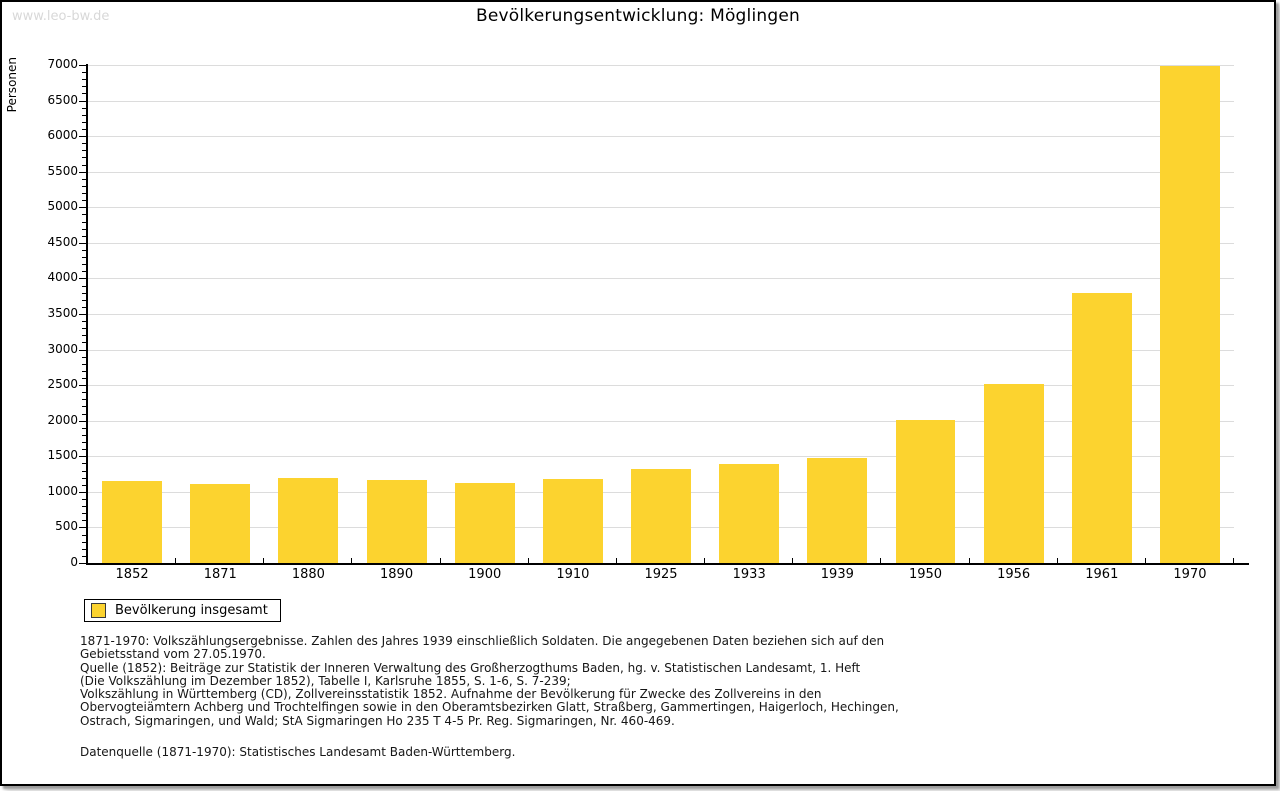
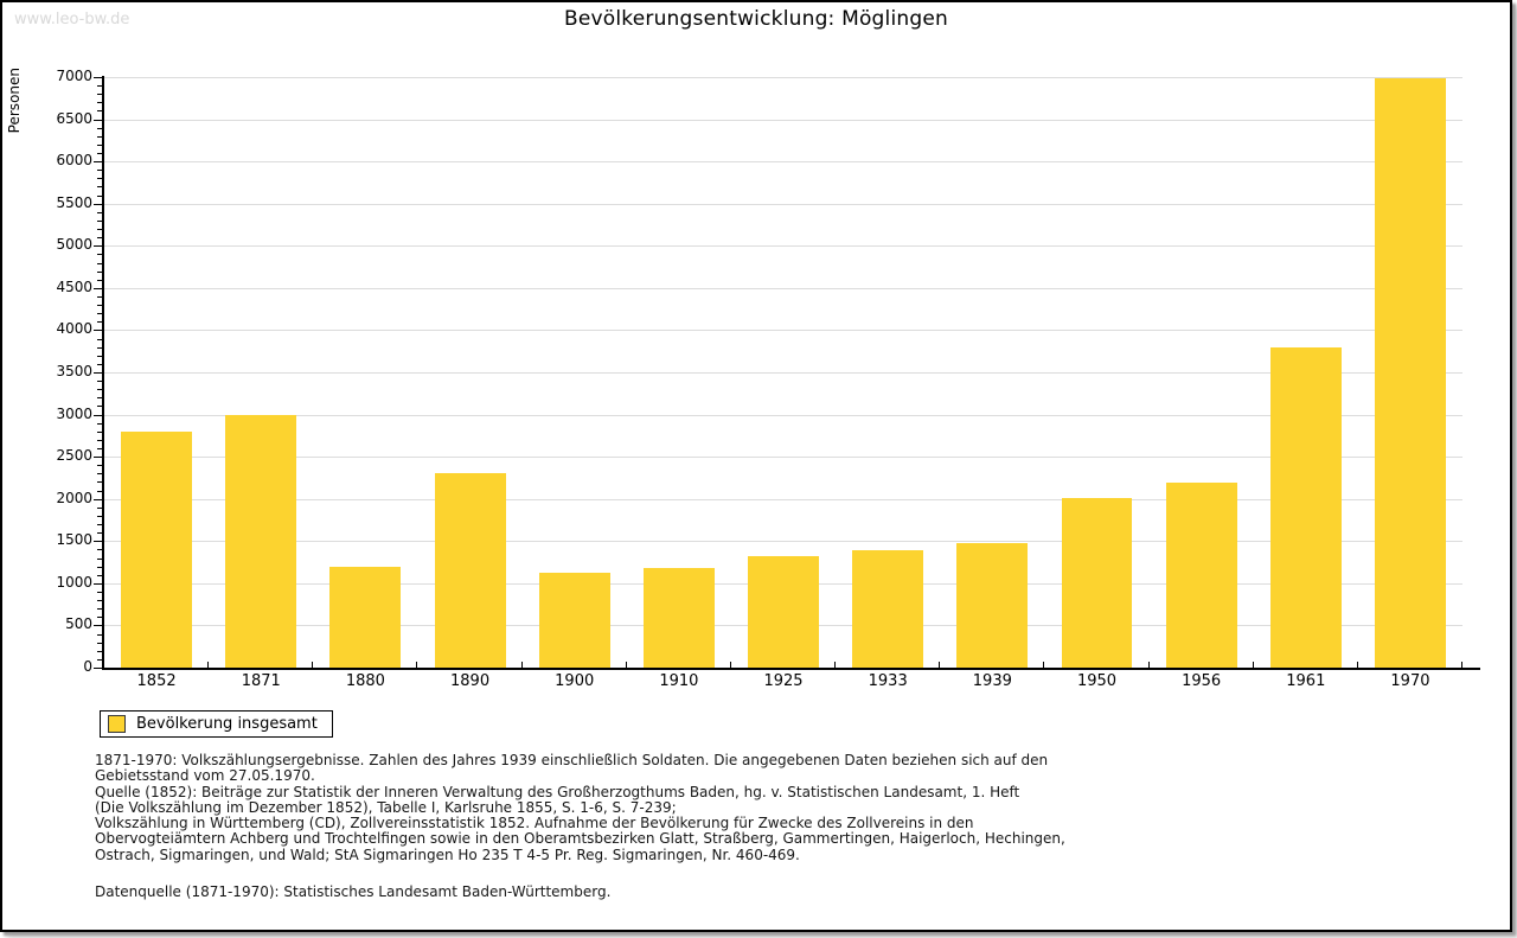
1852: 1200 -> 2800
1871: 1100 -> 3000
1890: 1200 -> 2300
1956: 2500 -> 2200
